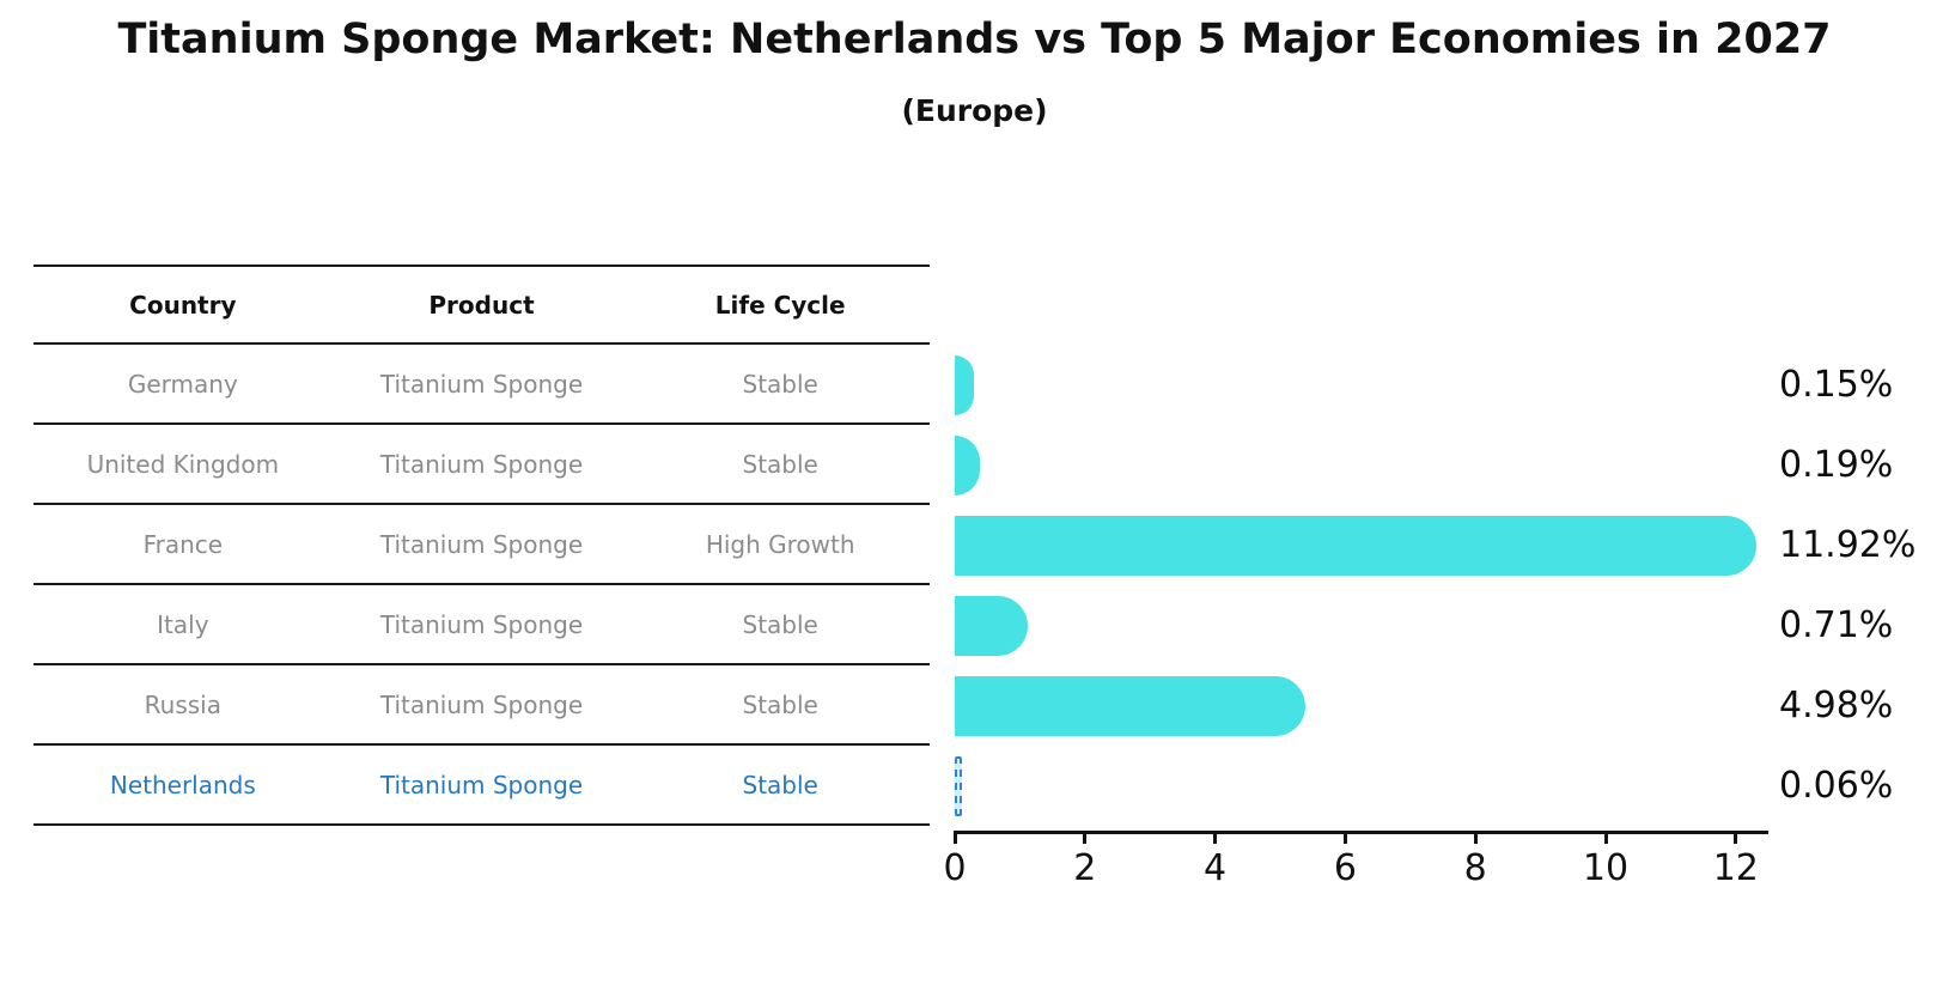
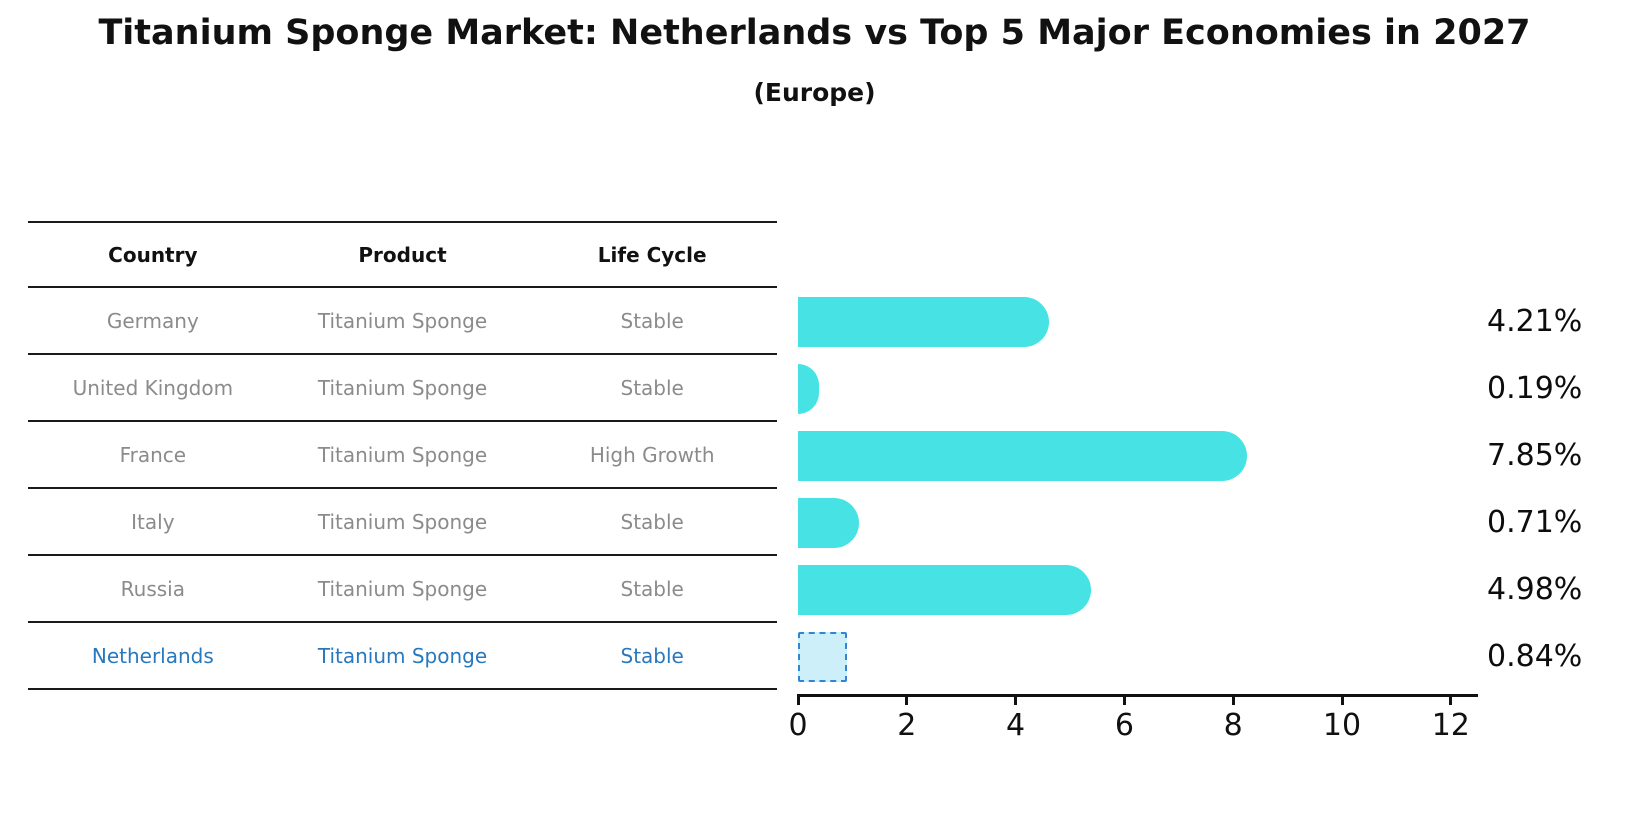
Germany: 0.15% -> 4.21%
France: 11.92% -> 7.85%
Netherlands: 0.06% -> 0.84%
